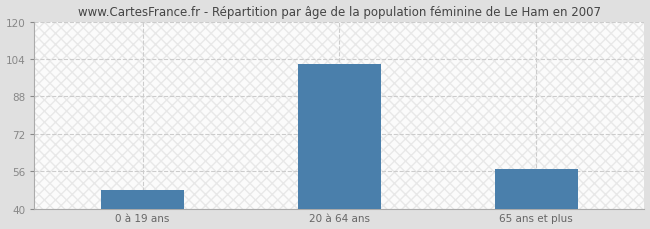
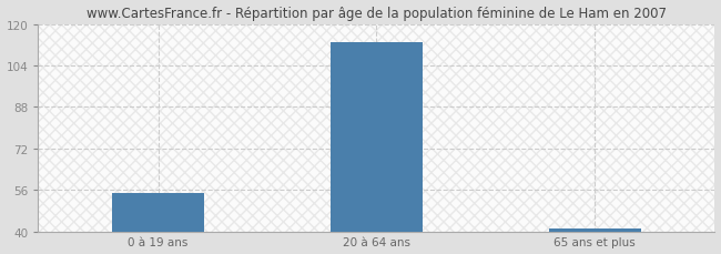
0 à 19 ans: 48 -> 55
20 à 64 ans: 102 -> 113
65 ans et plus: 57 -> 41
